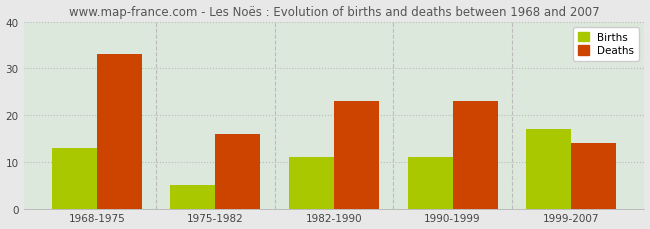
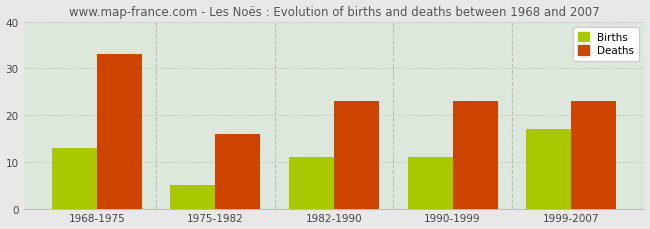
Deaths/1999-2007: 14 -> 23
